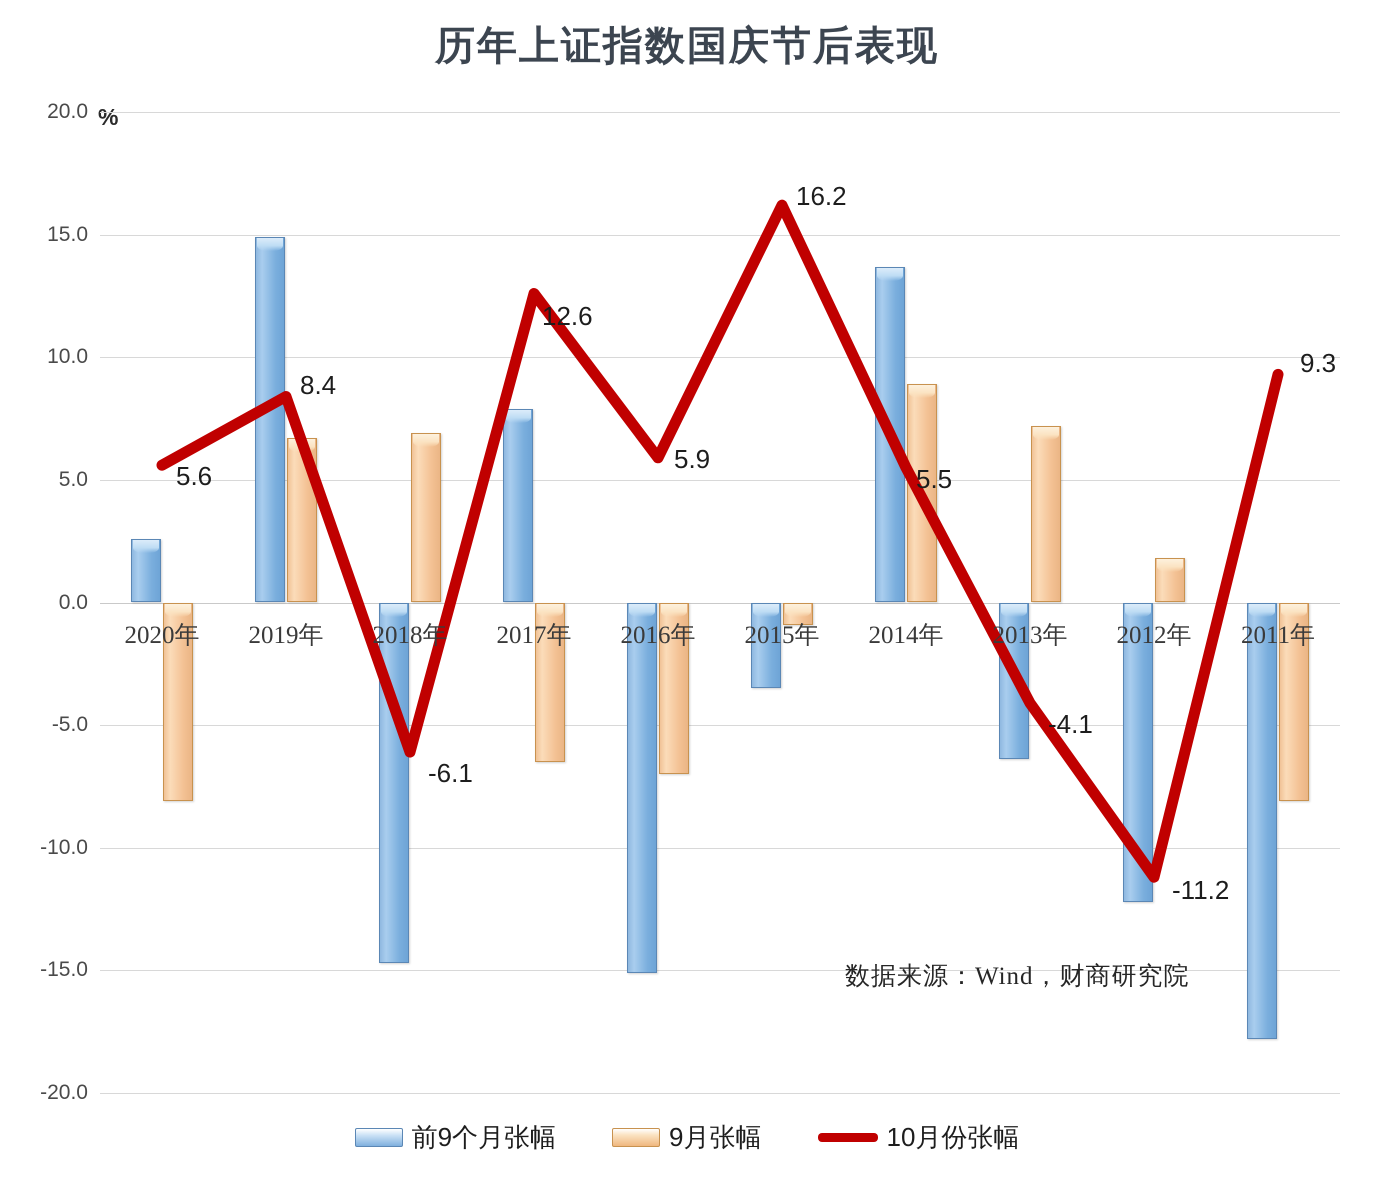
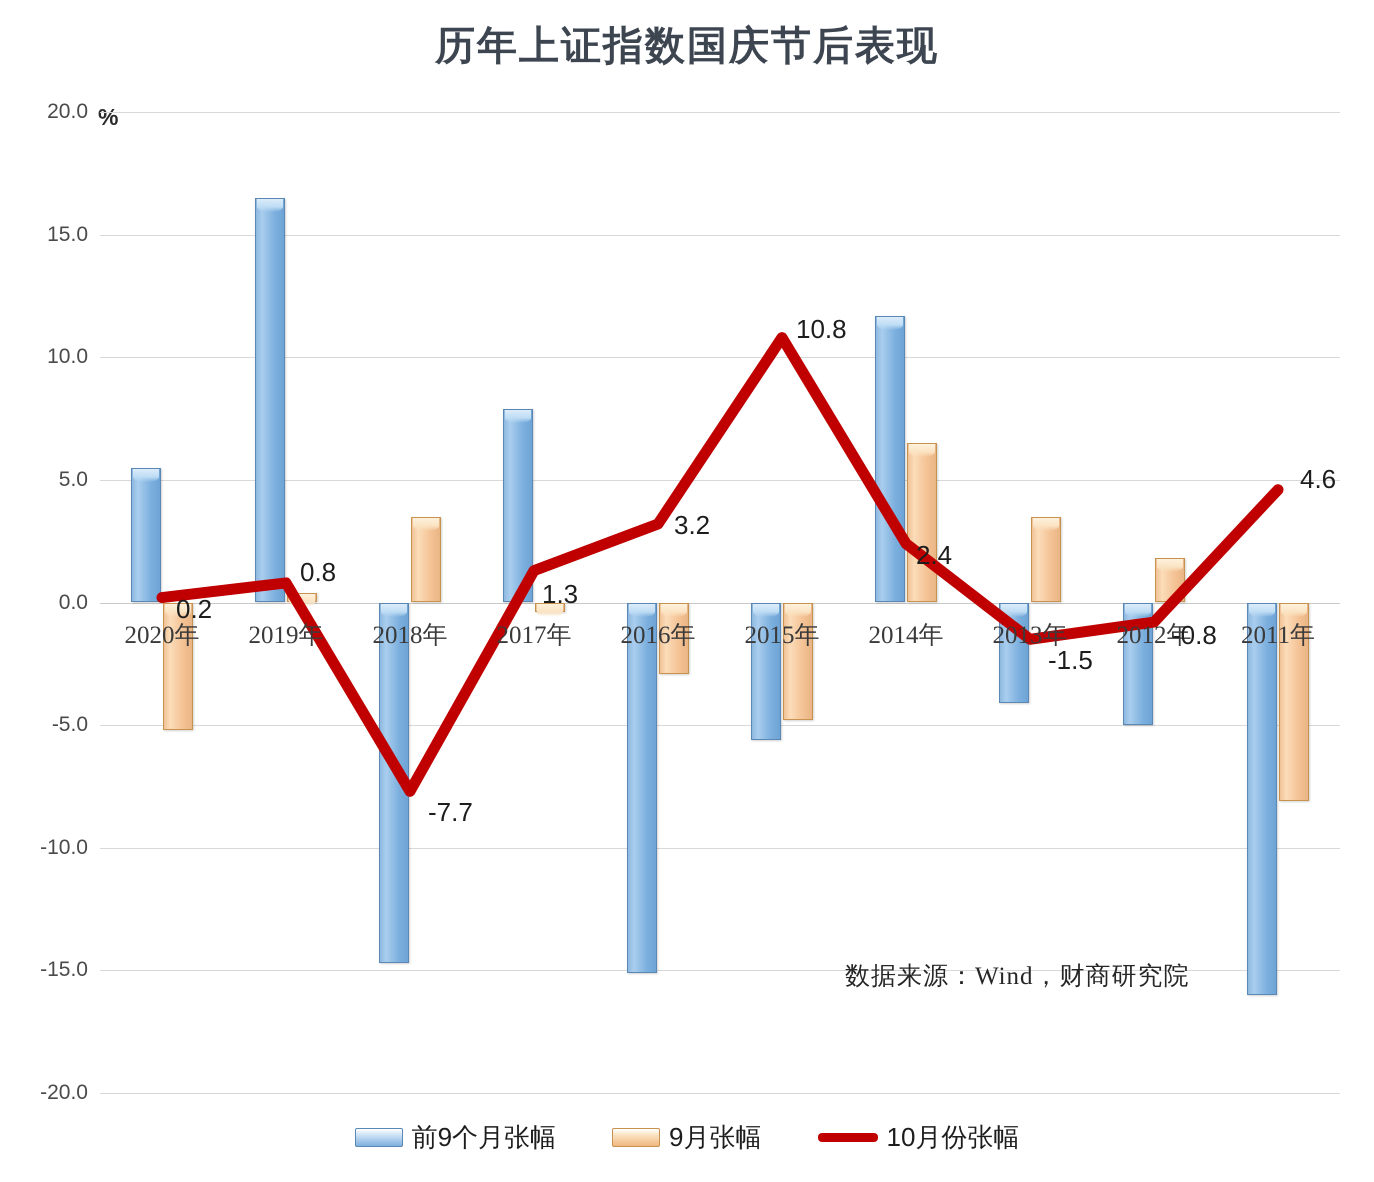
前9个月张幅/2020年: 2.6 -> 5.5
9月张幅/2020年: -8.1 -> -5.2
10月份张幅/2020年: 5.6 -> 0.2
前9个月张幅/2019年: 14.9 -> 16.5
9月张幅/2019年: 6.7 -> 0.4
10月份张幅/2019年: 8.4 -> 0.8
9月张幅/2018年: 6.9 -> 3.5
10月份张幅/2018年: -6.1 -> -7.7
9月张幅/2017年: -6.5 -> -0.4
10月份张幅/2017年: 12.6 -> 1.3
9月张幅/2016年: -7.0 -> -2.9
10月份张幅/2016年: 5.9 -> 3.2
前9个月张幅/2015年: -3.5 -> -5.6
9月张幅/2015年: -0.9 -> -4.8
10月份张幅/2015年: 16.2 -> 10.8
前9个月张幅/2014年: 13.7 -> 11.7
9月张幅/2014年: 8.9 -> 6.5
10月份张幅/2014年: 5.5 -> 2.4
前9个月张幅/2013年: -6.4 -> -4.1
9月张幅/2013年: 7.2 -> 3.5
10月份张幅/2013年: -4.1 -> -1.5
前9个月张幅/2012年: -12.2 -> -5.0
10月份张幅/2012年: -11.2 -> -0.8
前9个月张幅/2011年: -17.8 -> -16.0
10月份张幅/2011年: 9.3 -> 4.6
